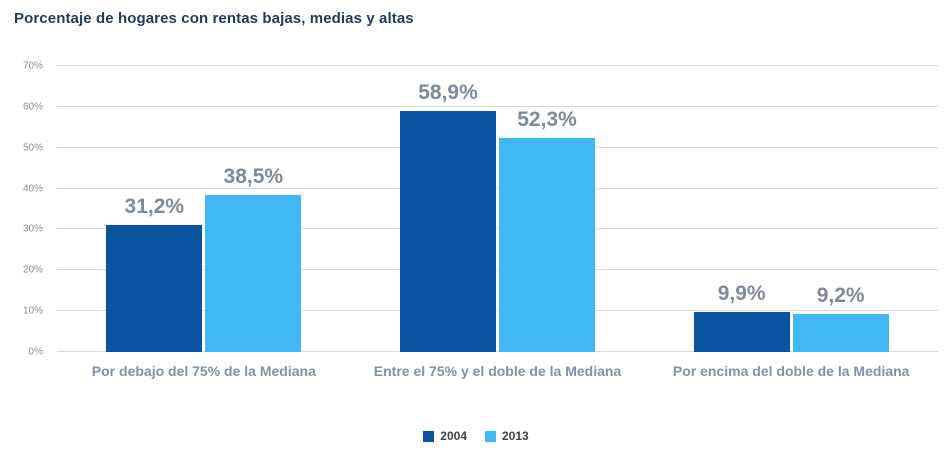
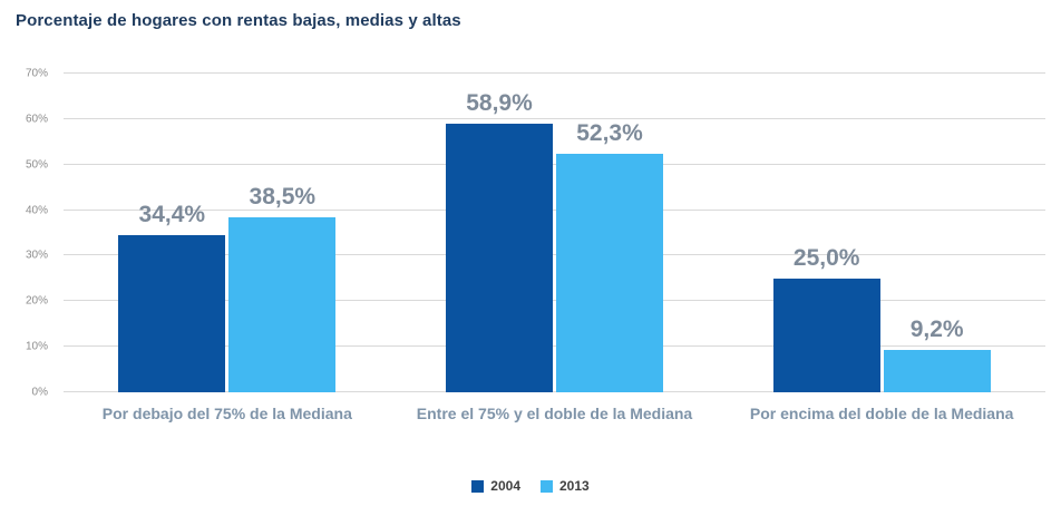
2004/Por debajo del 75% de la Mediana: 31,2% -> 34,4%
2004/Por encima del doble de la Mediana: 9,9% -> 25,0%
